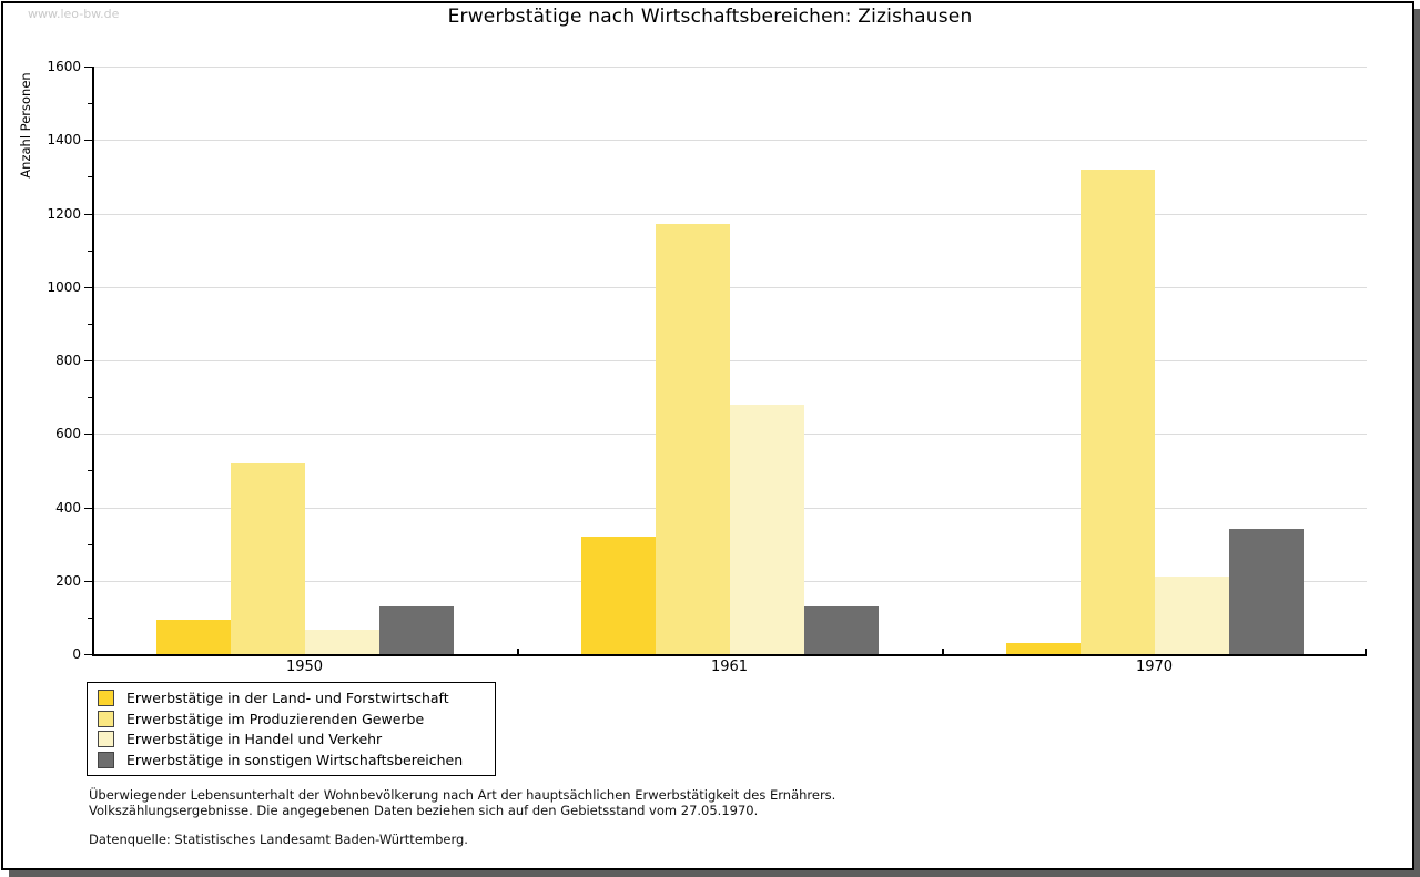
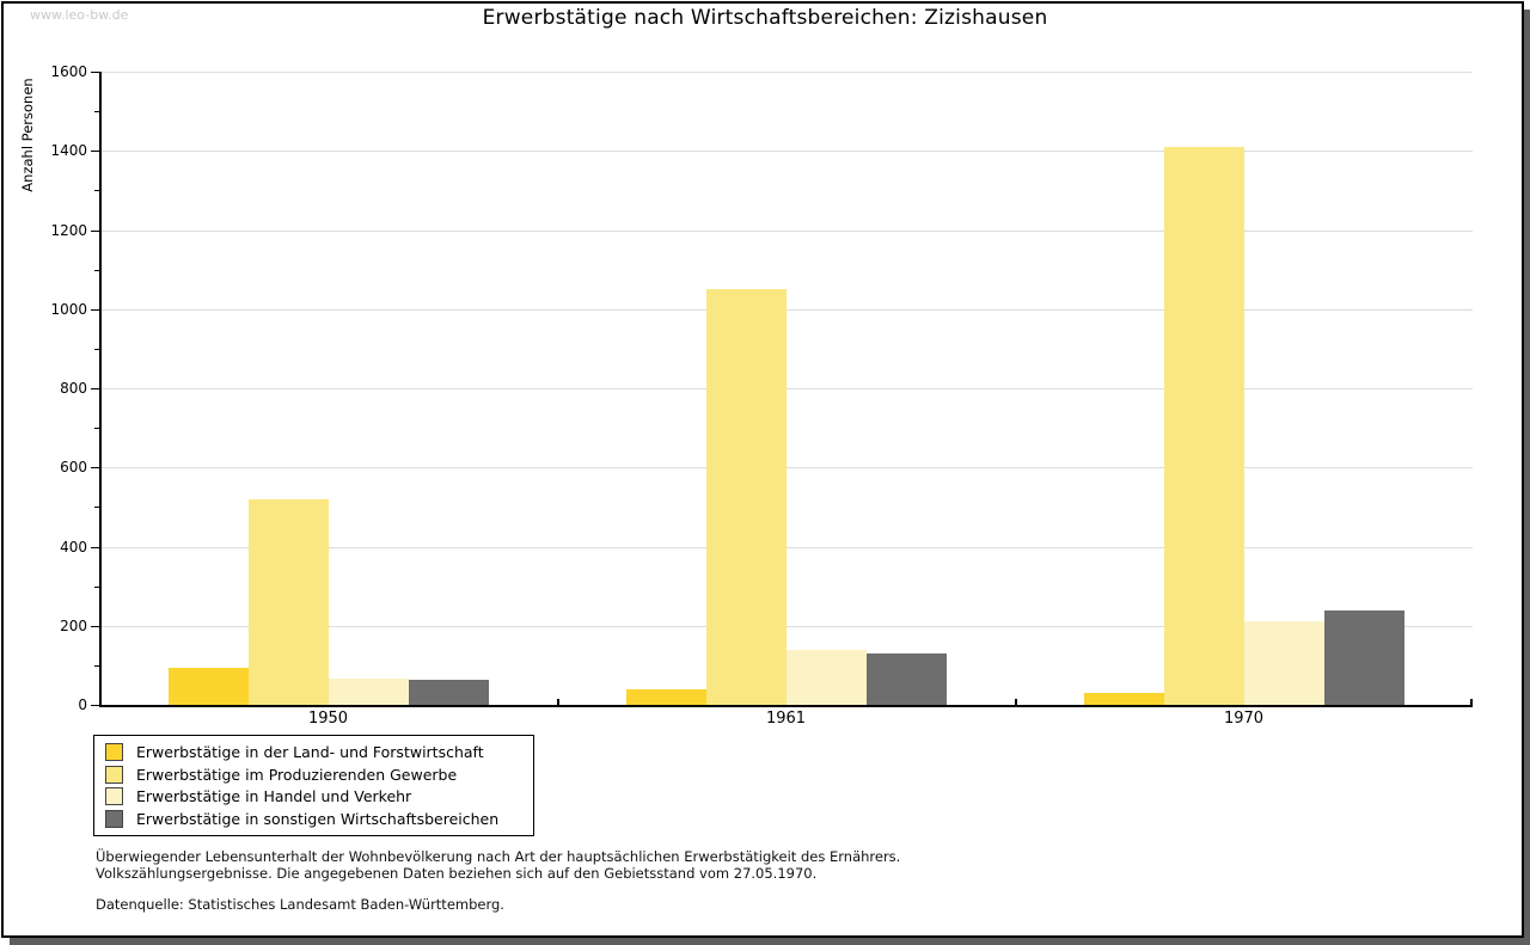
Erwerbstätige in sonstigen Wirtschaftsbereichen/1950: 130 -> 60
Erwerbstätige in der Land- und Forstwirtschaft/1961: 320 -> 40
Erwerbstätige im Produzierenden Gewerbe/1961: 1170 -> 1050
Erwerbstätige in Handel und Verkehr/1961: 680 -> 140
Erwerbstätige im Produzierenden Gewerbe/1970: 1320 -> 1410
Erwerbstätige in sonstigen Wirtschaftsbereichen/1970: 340 -> 240
